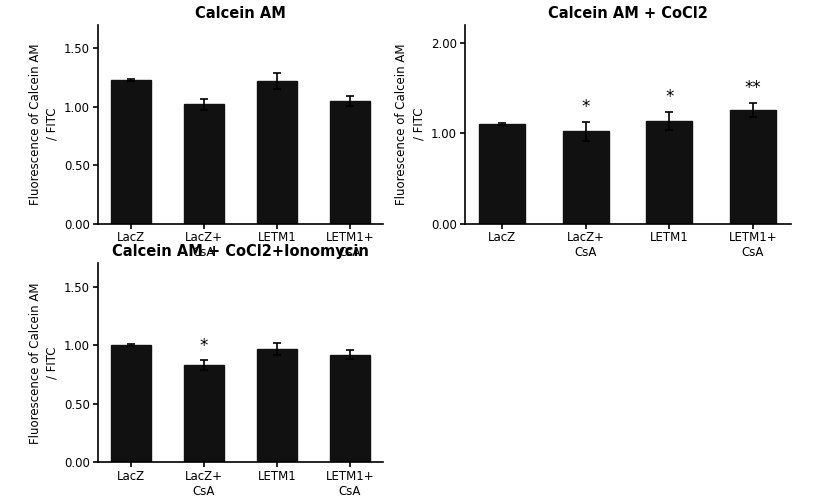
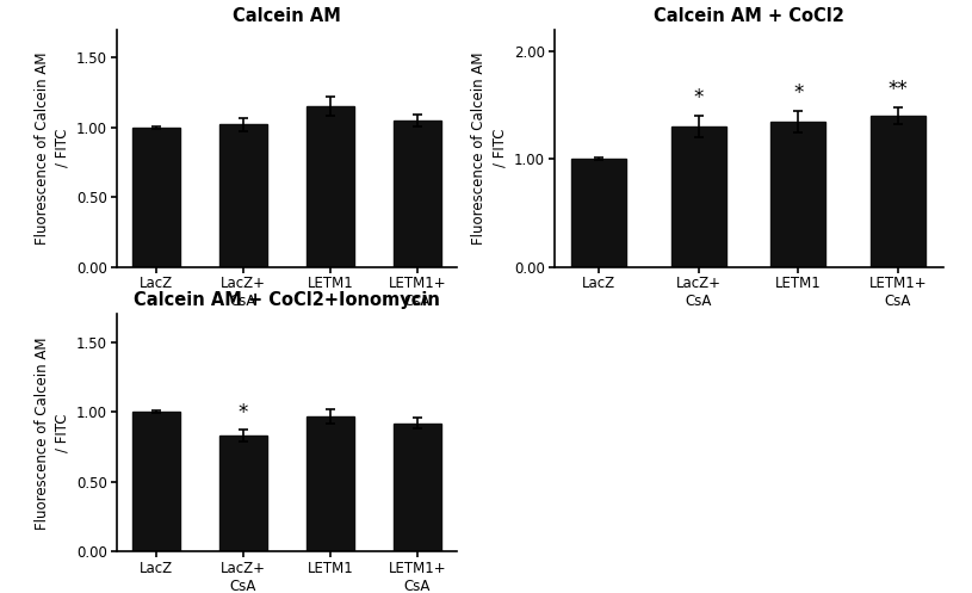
Calcein AM/LacZ: 1.23 -> 1.00
Calcein AM/LETM1: 1.22 -> 1.15
Calcein AM + CoCl2/LacZ: 1.10 -> 1.00
Calcein AM + CoCl2/LacZ+ CsA: 1.02 -> 1.30
Calcein AM + CoCl2/LETM1: 1.14 -> 1.35
Calcein AM + CoCl2/LETM1+ CsA: 1.26 -> 1.40
